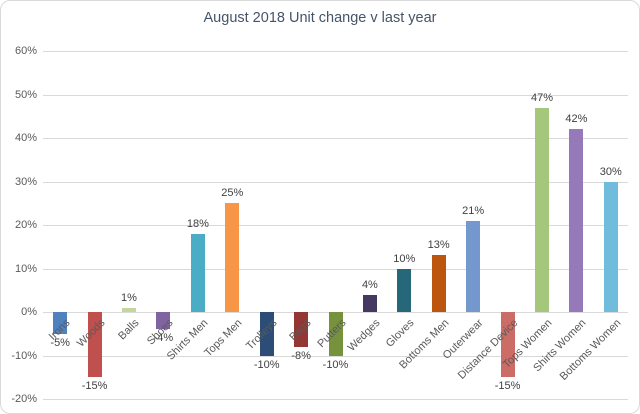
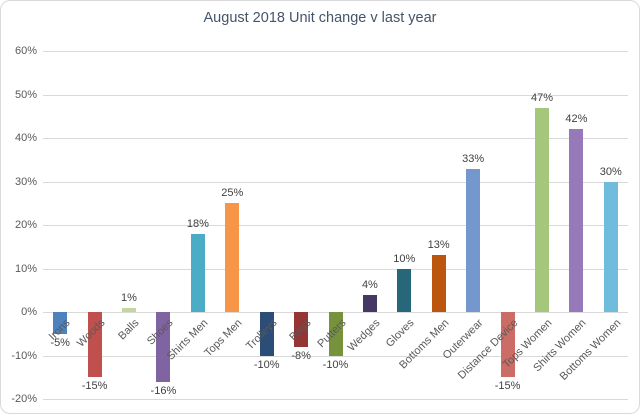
Shoes: -4% -> -16%
Outerwear: 21% -> 33%
